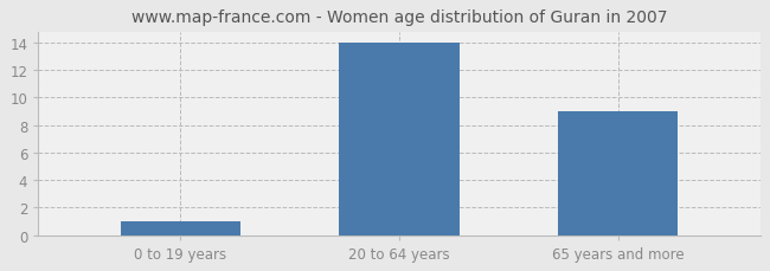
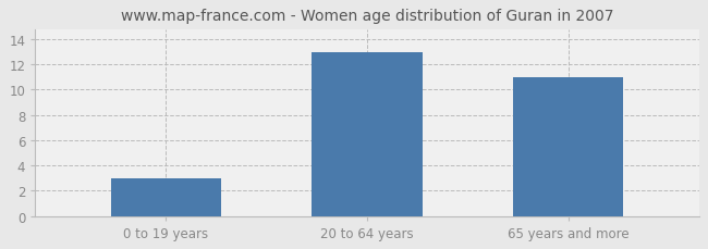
0 to 19 years: 1 -> 3
20 to 64 years: 14 -> 13
65 years and more: 9 -> 11
